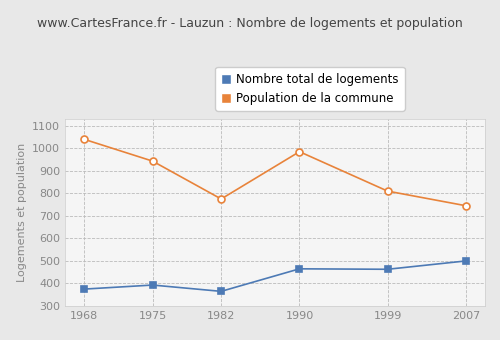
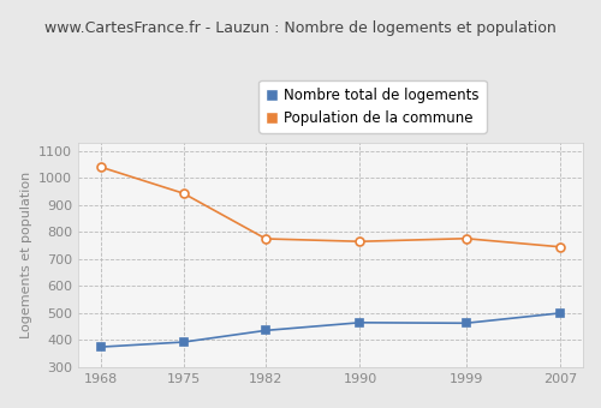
Nombre total de logements/1982: 365 -> 436
Population de la commune/1990: 985 -> 765
Population de la commune/1999: 810 -> 776
